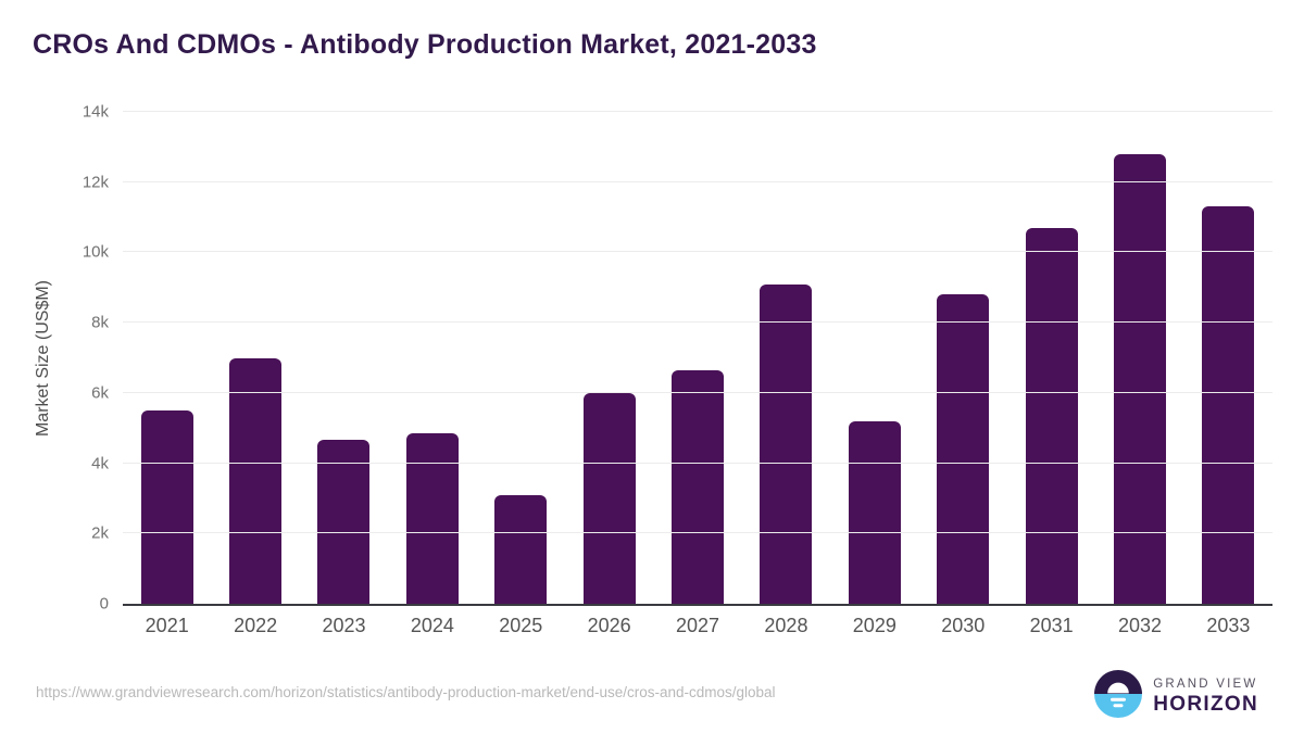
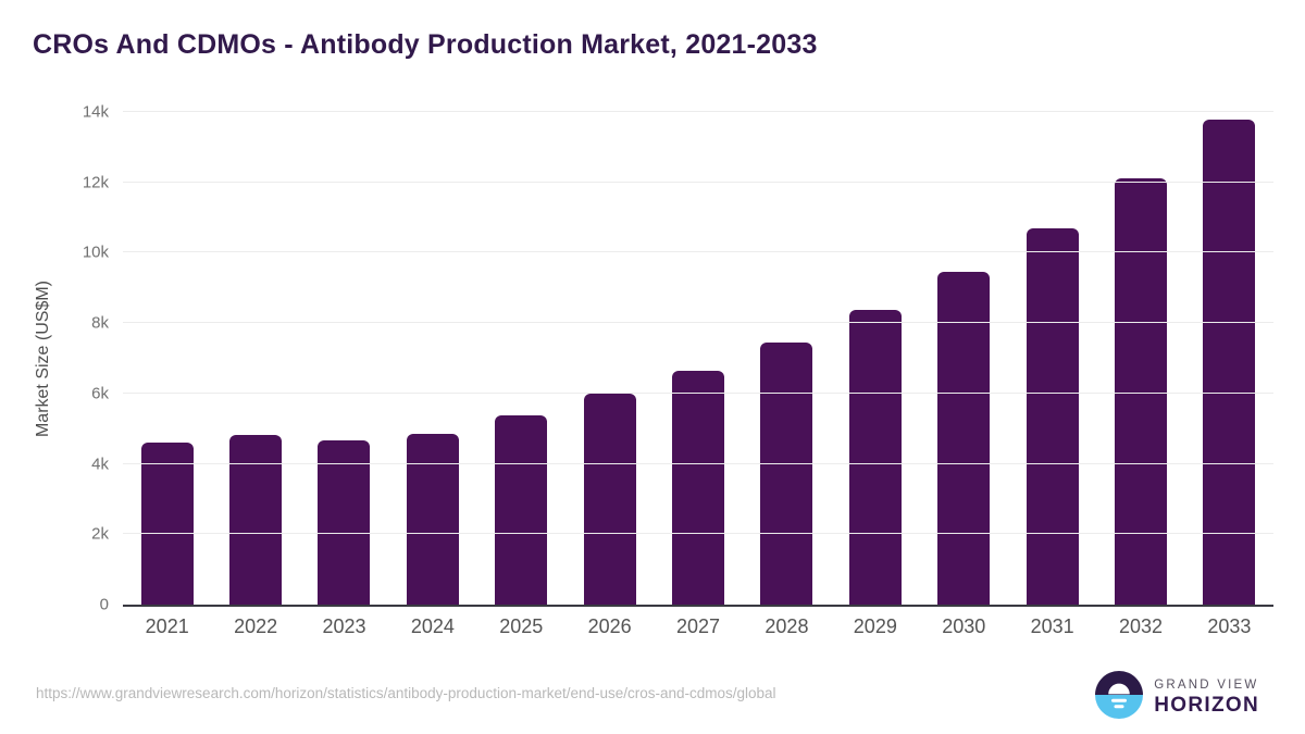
2021: 5.5k -> 4.6k
2022: 7.0k -> 4.8k
2025: 3.1k -> 5.4k
2028: 9.1k -> 7.4k
2029: 5.2k -> 8.4k
2030: 8.8k -> 9.5k
2032: 12.8k -> 12.1k
2033: 11.3k -> 13.8k
